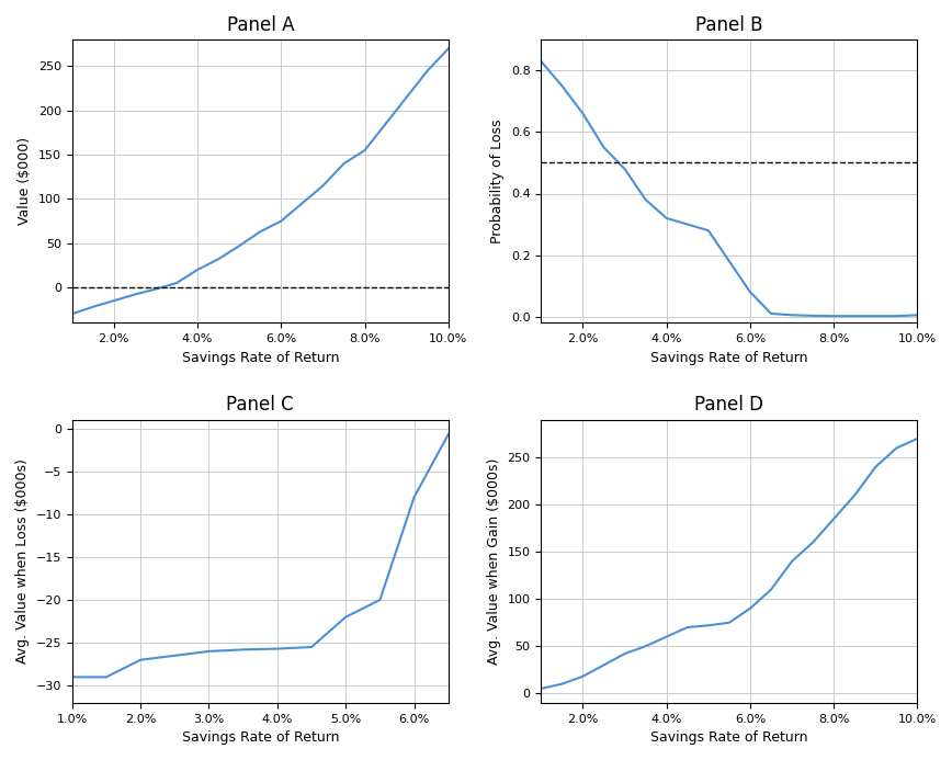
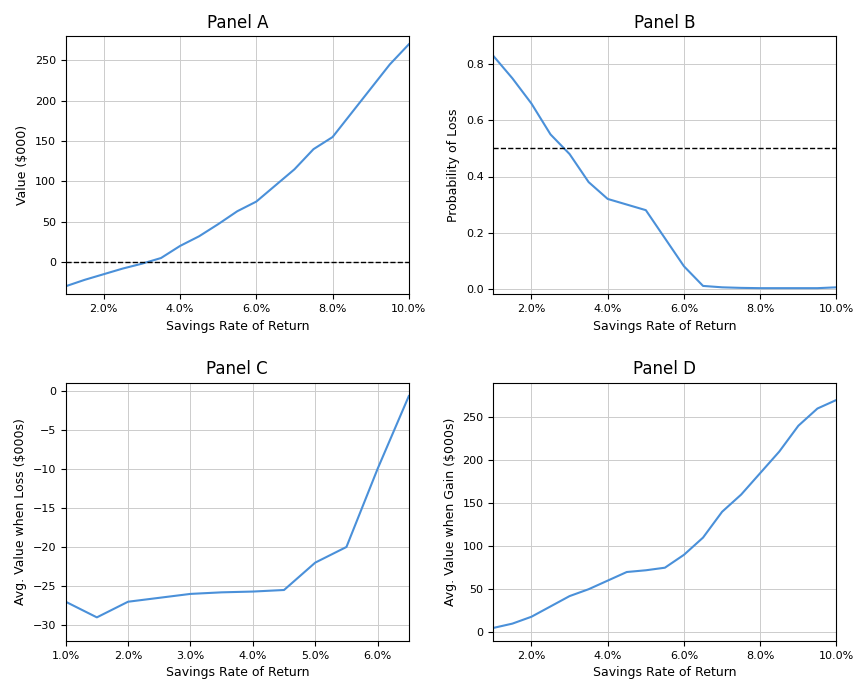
Panel C/1.0%: -29.0 -> -27.0
Panel C/6.0%: -8.0 -> -10.0
